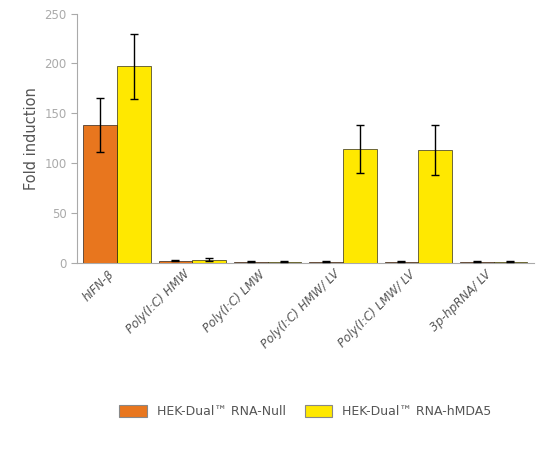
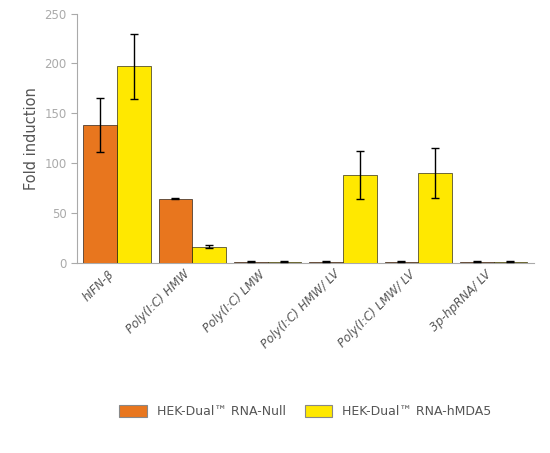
HEK-Dual™ RNA-Null/Poly(I:C) HMW: 2 -> 64
HEK-Dual™ RNA-hMDA5/Poly(I:C) HMW: 3 -> 16
HEK-Dual™ RNA-hMDA5/Poly(I:C) HMW/ LV: 114 -> 88
HEK-Dual™ RNA-hMDA5/Poly(I:C) LMW/ LV: 113 -> 90
